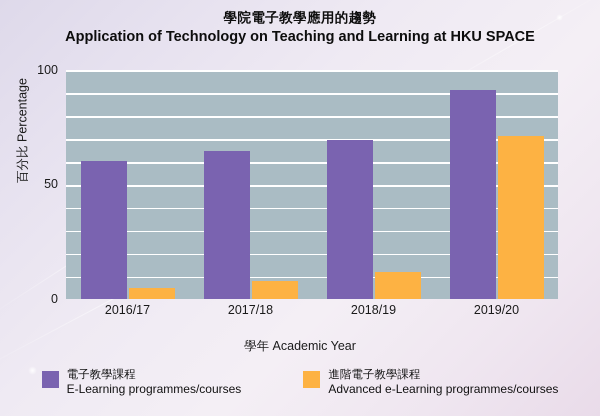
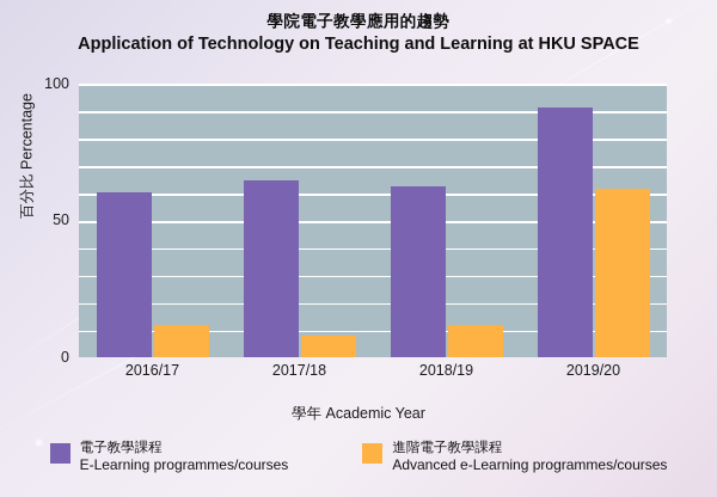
進階電子教學課程 Advanced e-Learning programmes/courses/2016/17: 5 -> 12
電子教學課程 E-Learning programmes/courses/2018/19: 70 -> 63
進階電子教學課程 Advanced e-Learning programmes/courses/2019/20: 72 -> 62
